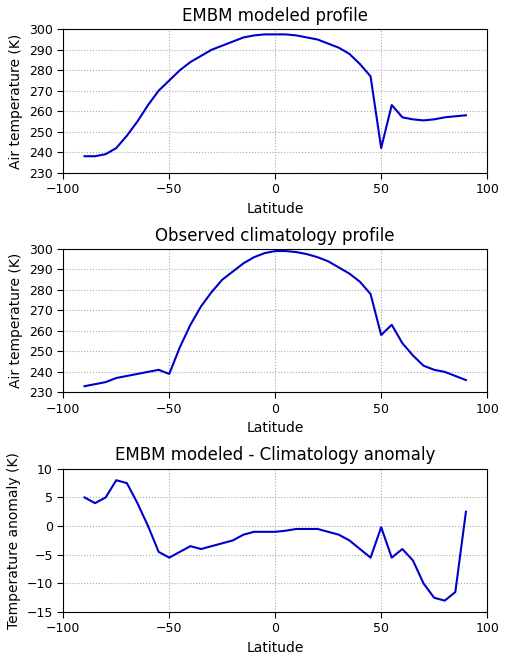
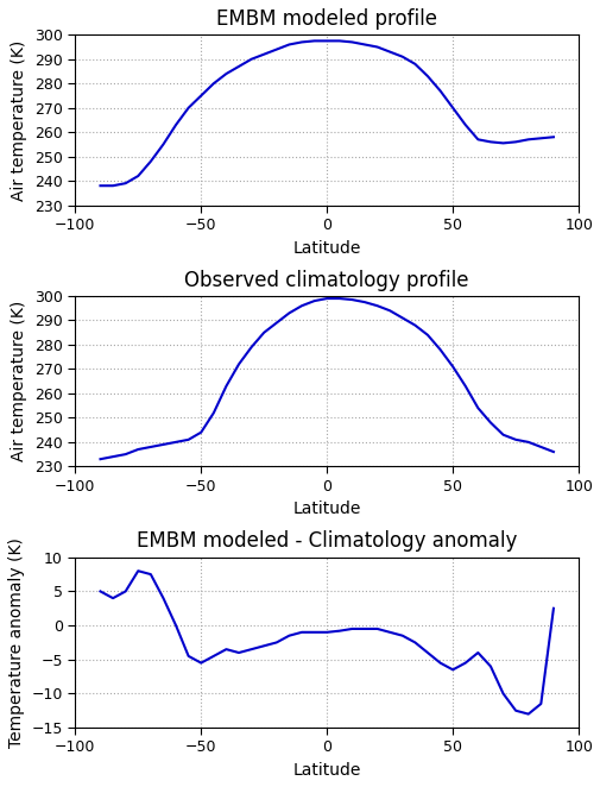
EMBM modeled profile/50: 242.0 -> 270.0
Observed climatology profile/−50: 239.0 -> 244.0
Observed climatology profile/50: 258.0 -> 271.0
EMBM modeled - Climatology anomaly/50: -0.2 -> -6.5
